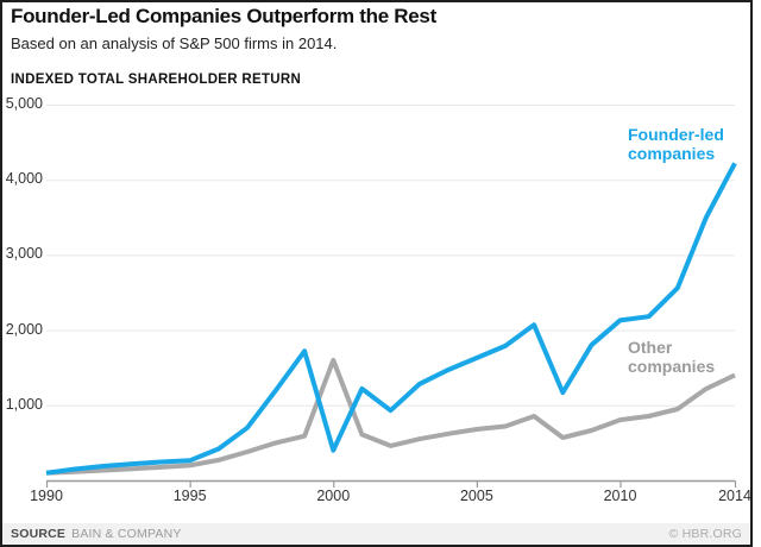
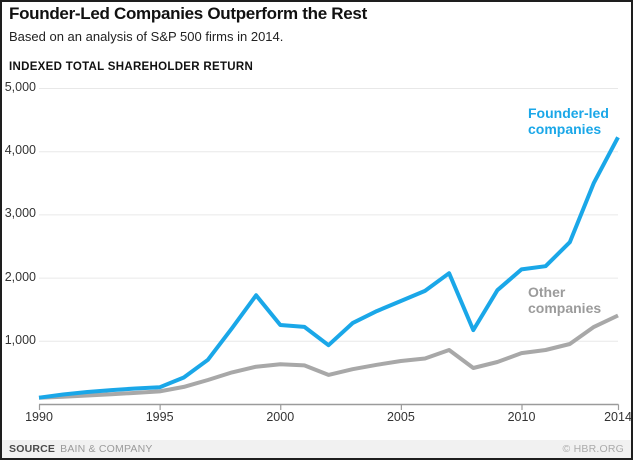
Founder-led companies/2000: 400 -> 1200
Other companies/2000: 1600 -> 600
